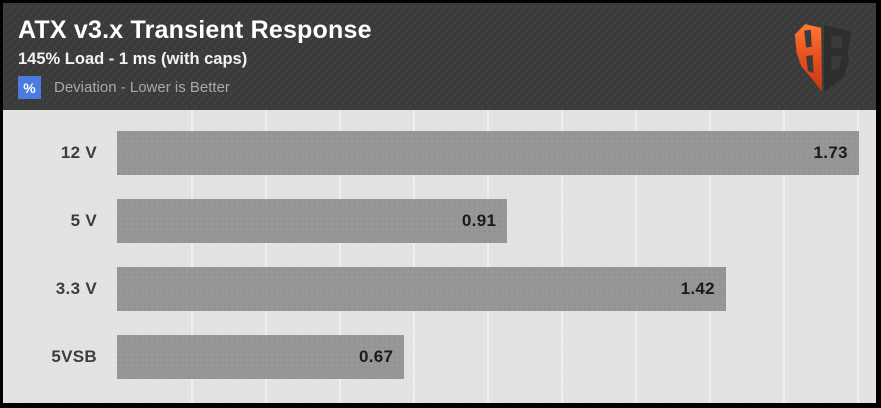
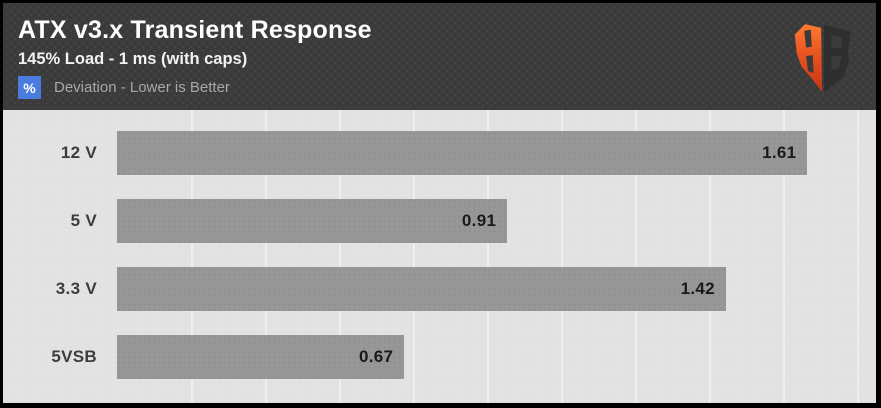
12 V: 1.73 -> 1.61
